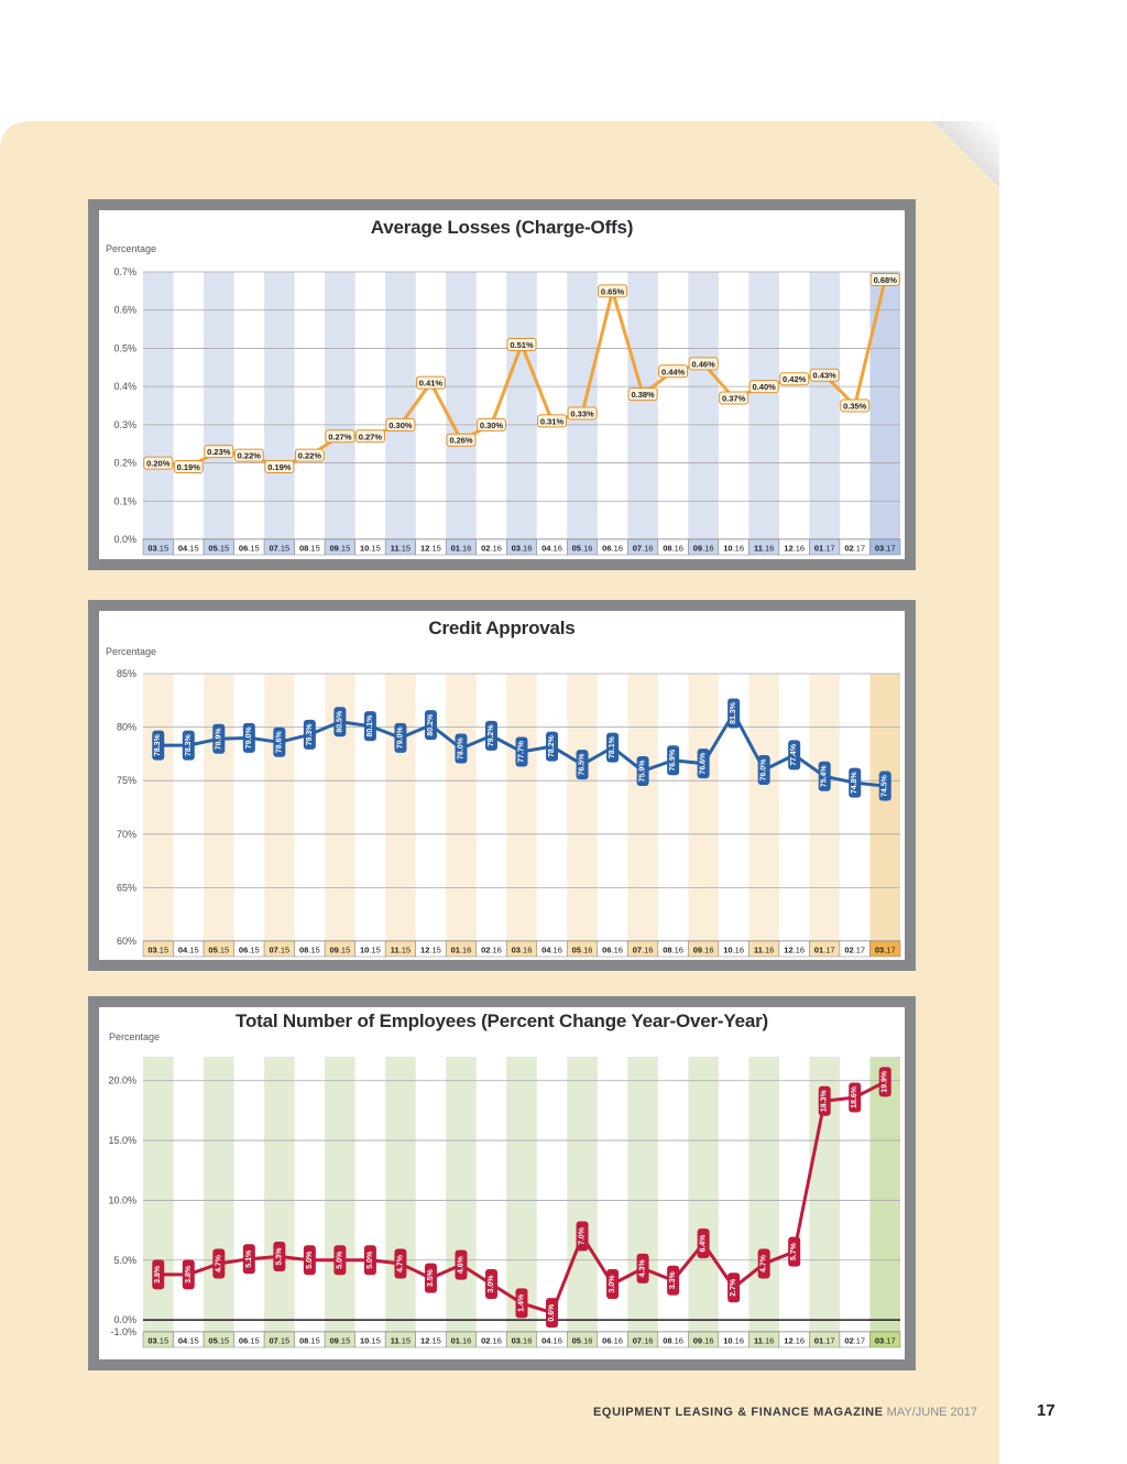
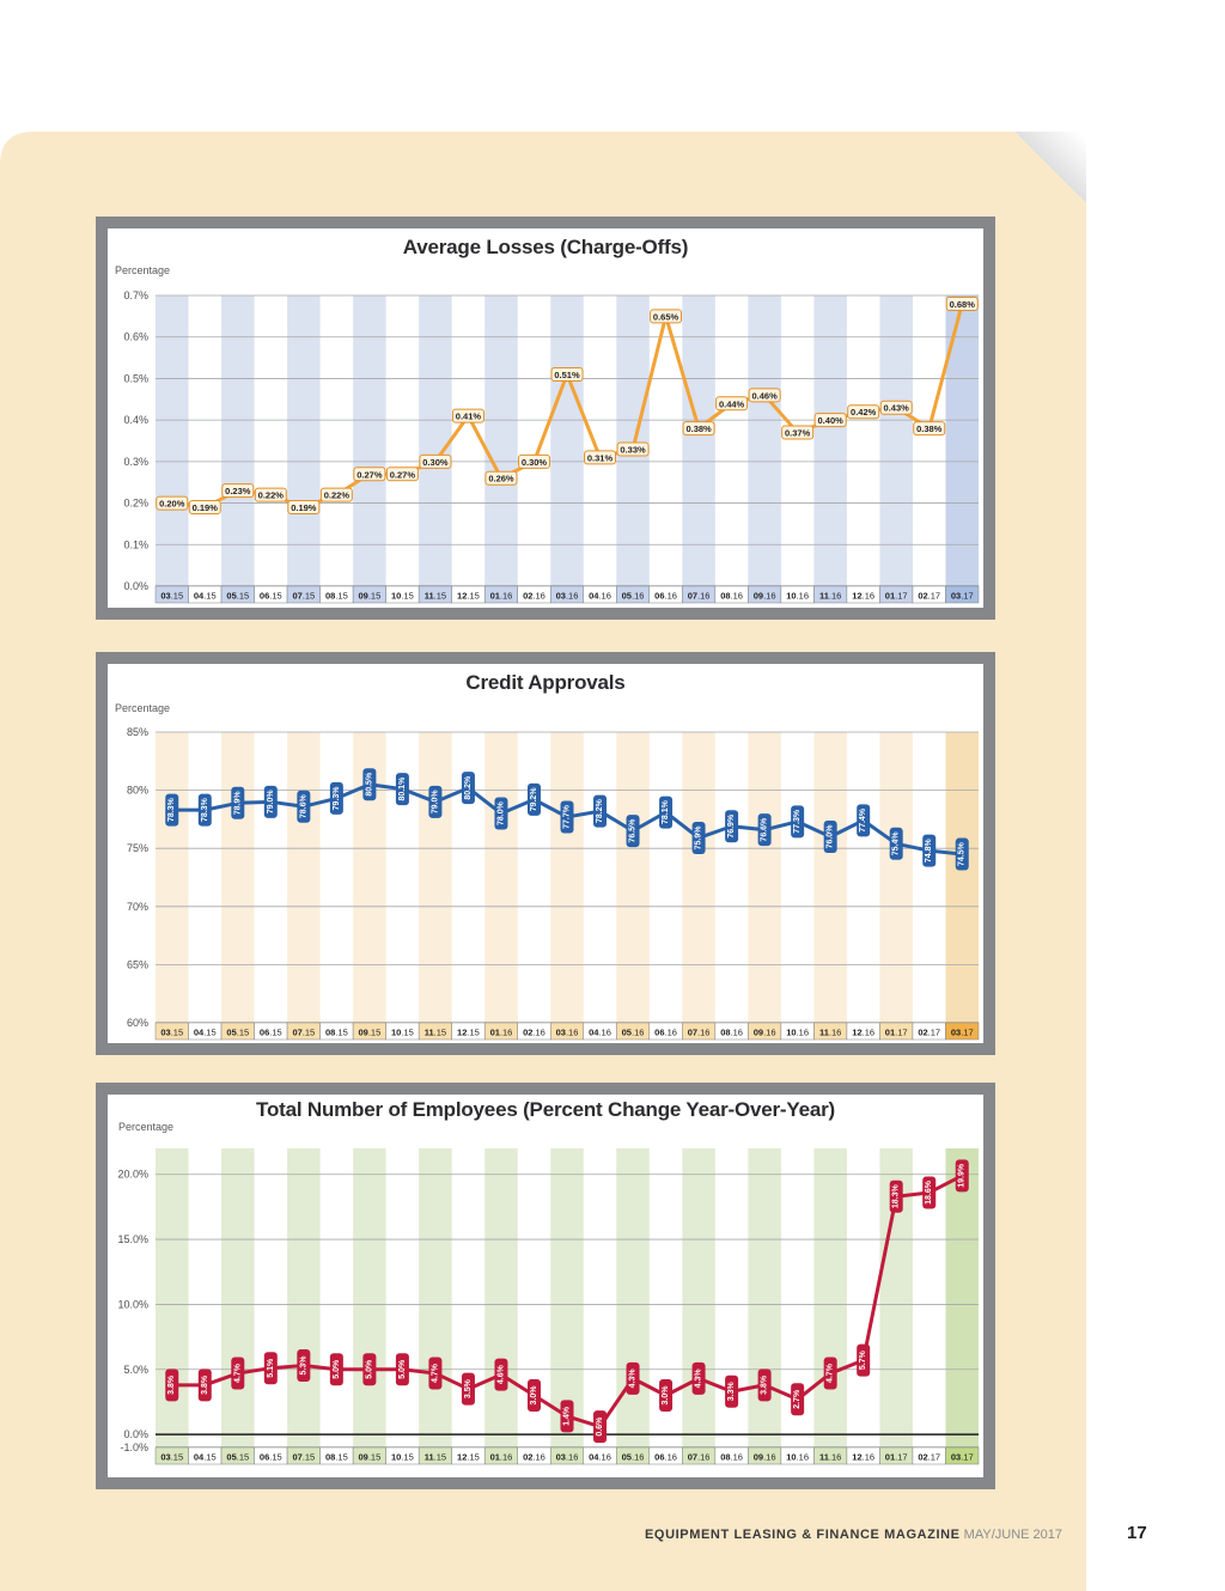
Average Losses (Charge-Offs)/02.17: 0.35% -> 0.38%
Credit Approvals/10.16: 81.3% -> 77.3%
Total Number of Employees (Percent Change Year-Over-Year)/05.16: 7.0% -> 4.3%
Total Number of Employees (Percent Change Year-Over-Year)/09.16: 6.4% -> 3.8%
